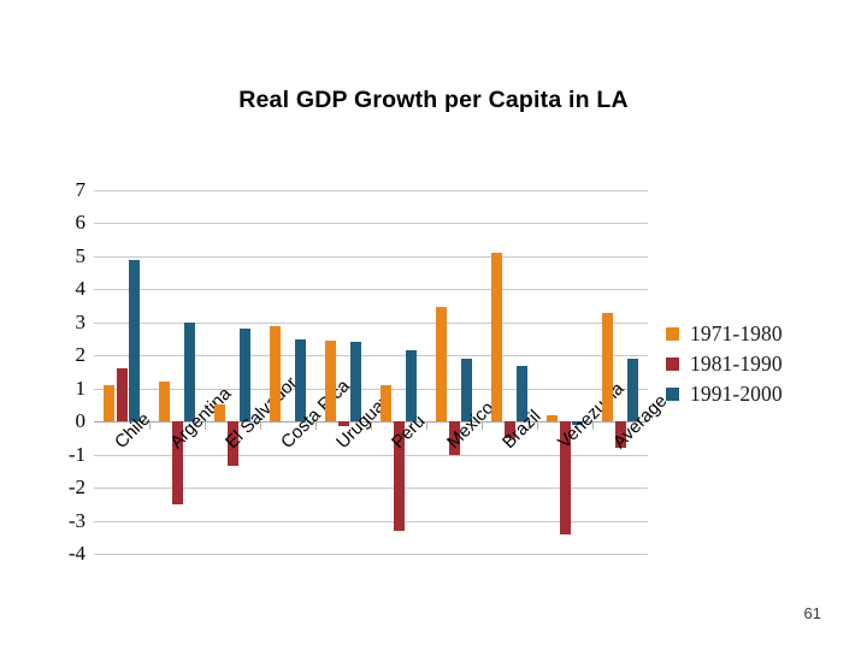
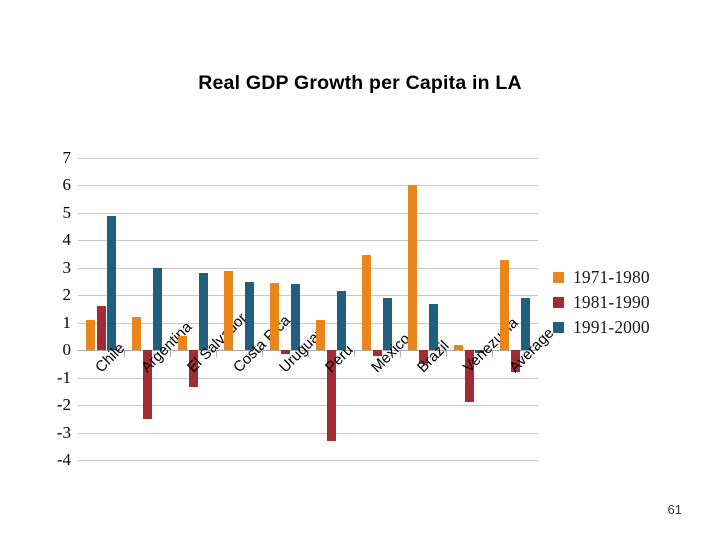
1981-1990/Mexico: -1.0 -> -0.2
1971-1980/Brazil: 5.1 -> 6.0
1981-1990/Venezuela: -3.4 -> -1.9
